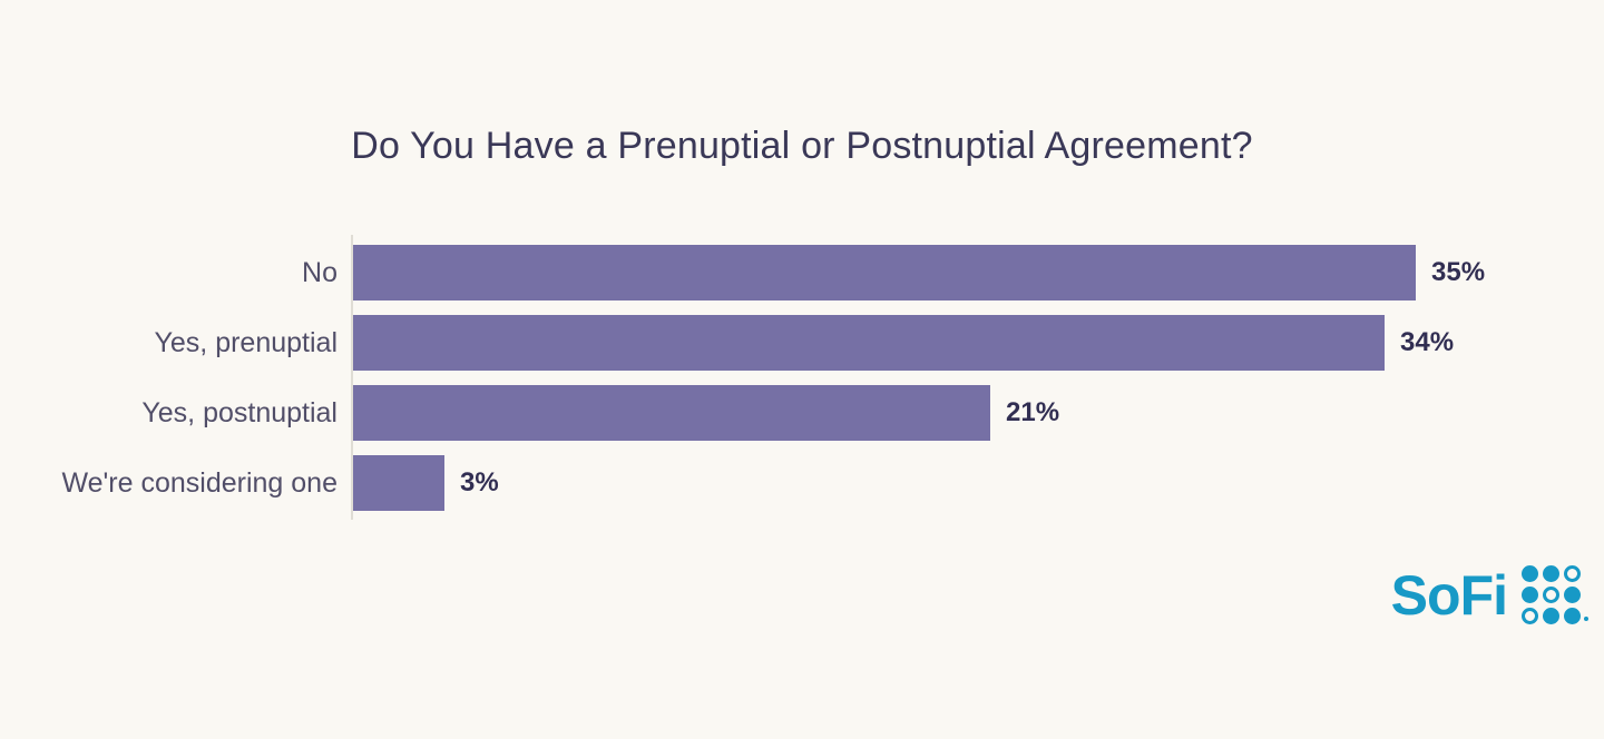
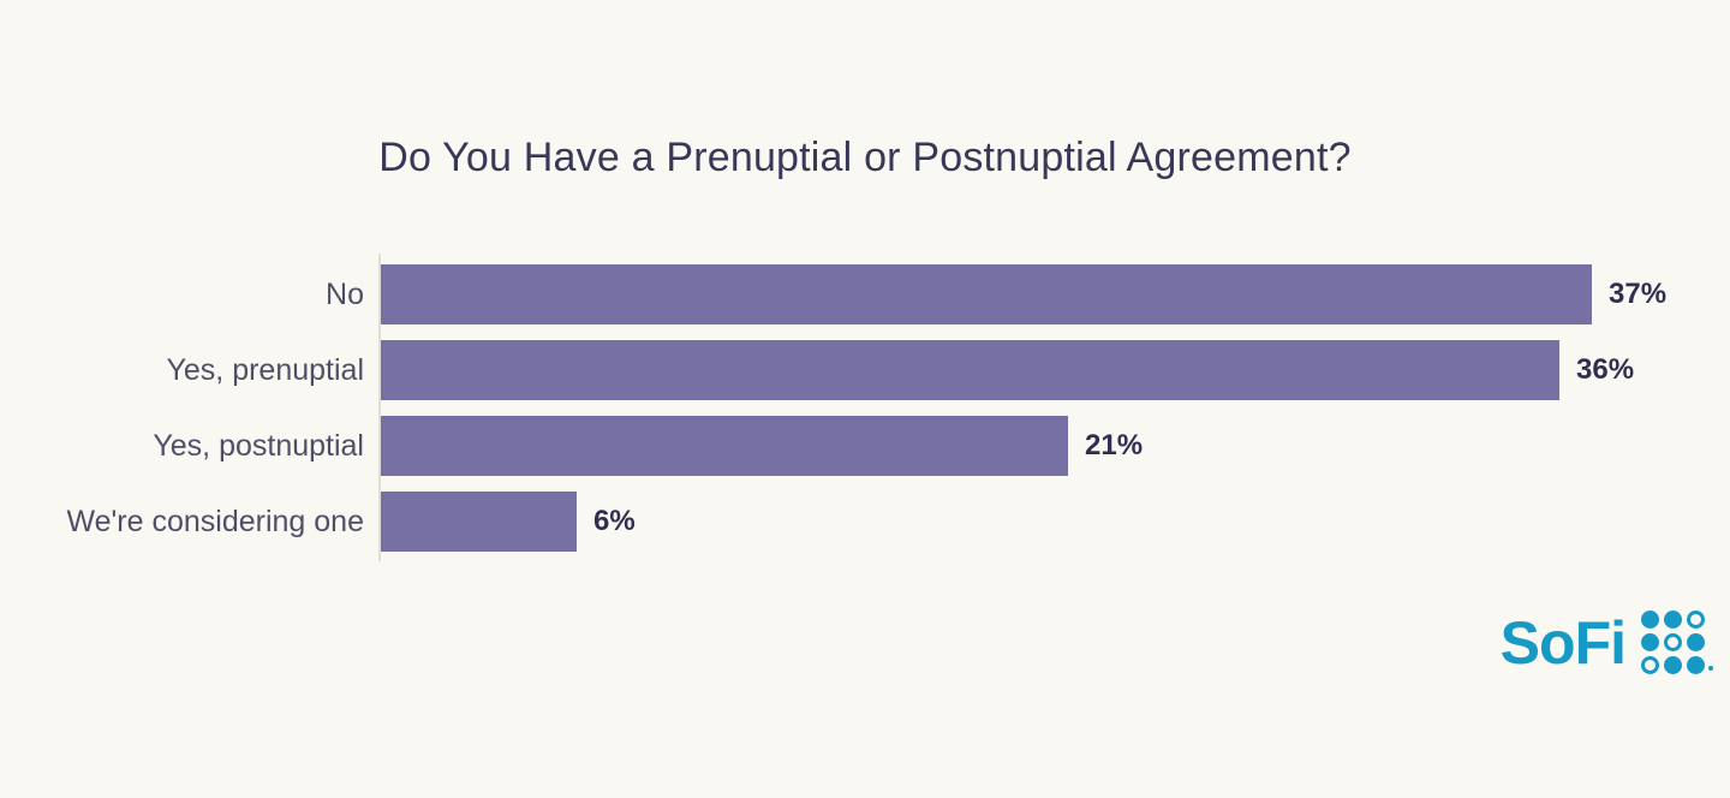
No: 35% -> 37%
Yes, prenuptial: 34% -> 36%
We're considering one: 3% -> 6%
